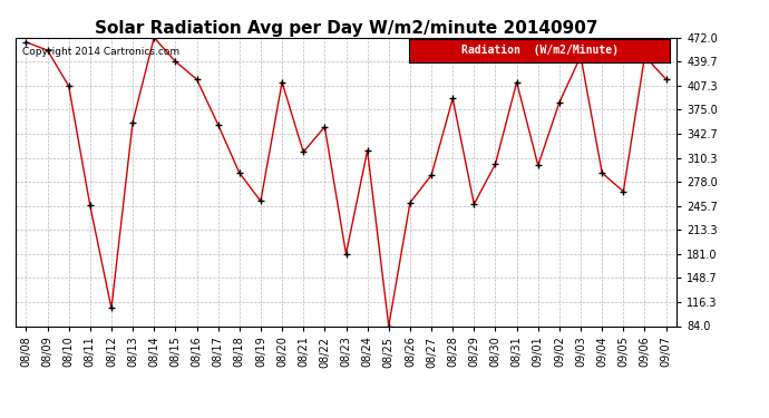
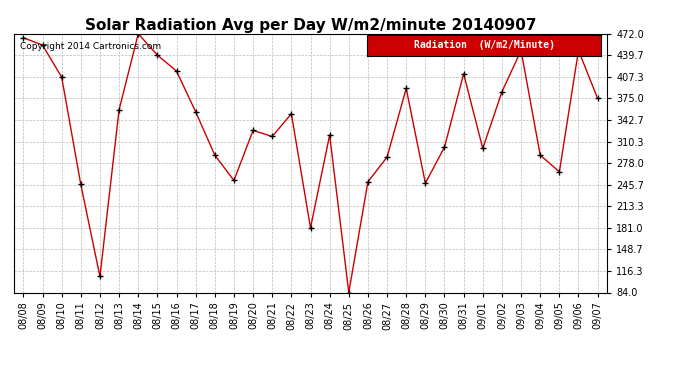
08/20: 412 -> 327
09/07: 416 -> 375
